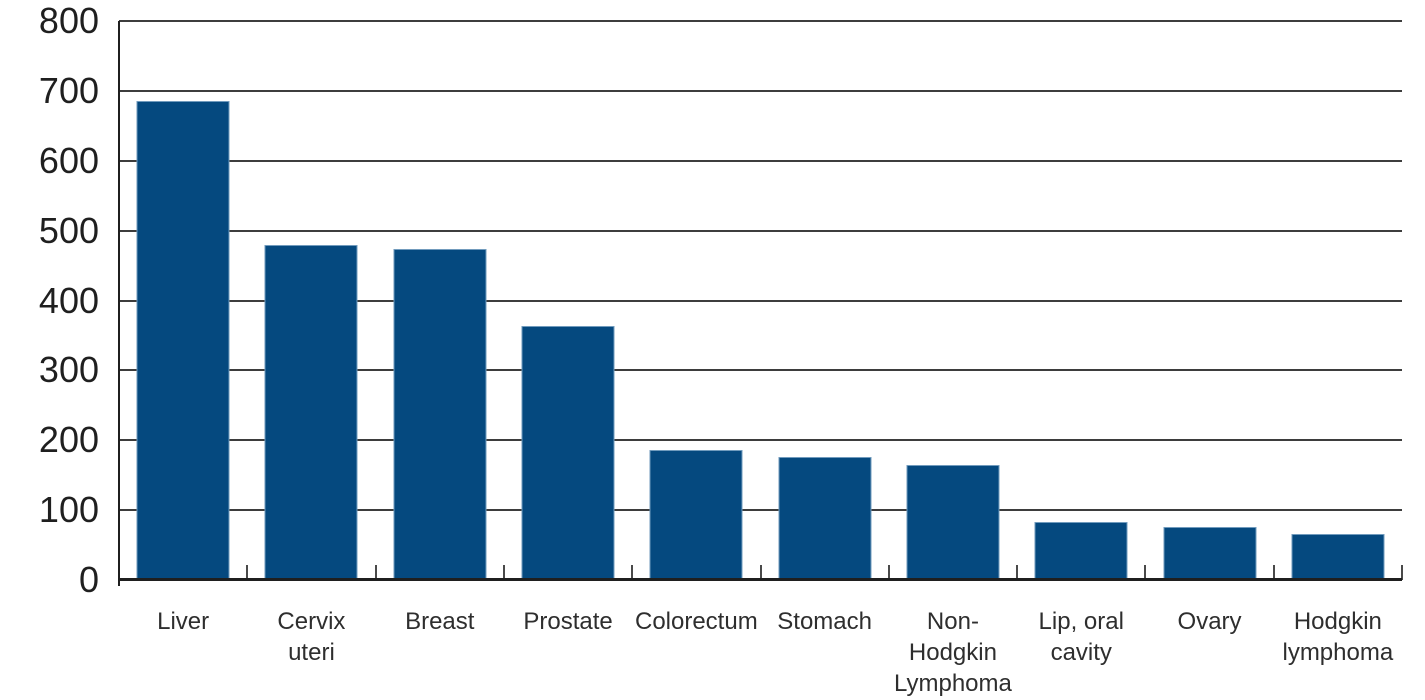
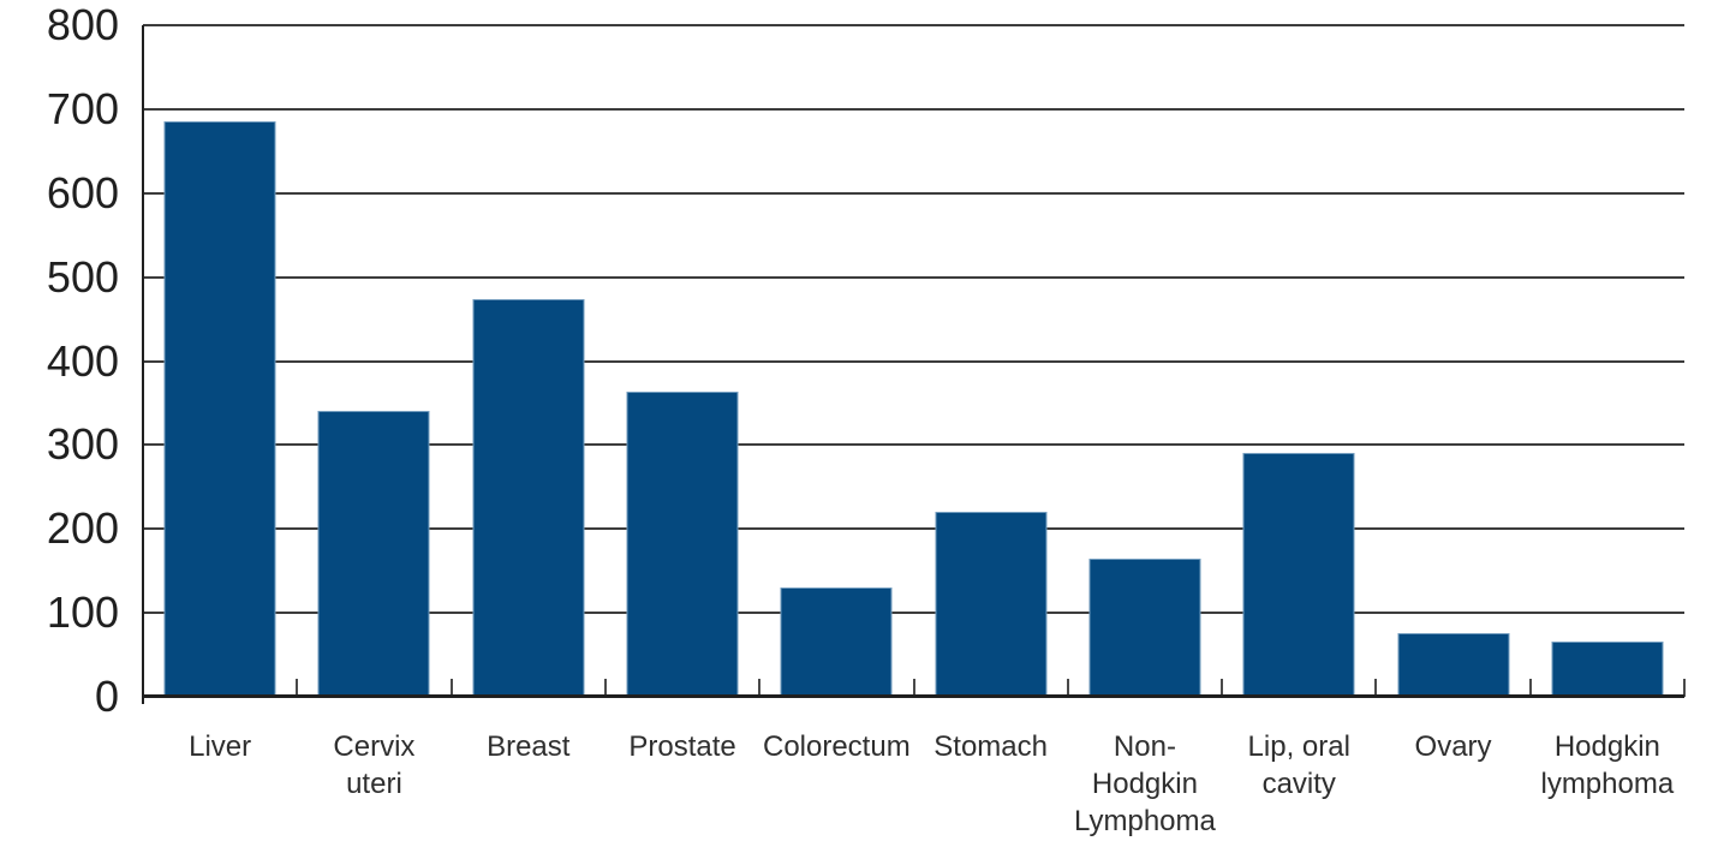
Cervix uteri: 480 -> 340
Colorectum: 190 -> 130
Stomach: 180 -> 220
Lip, oral cavity: 80 -> 290
